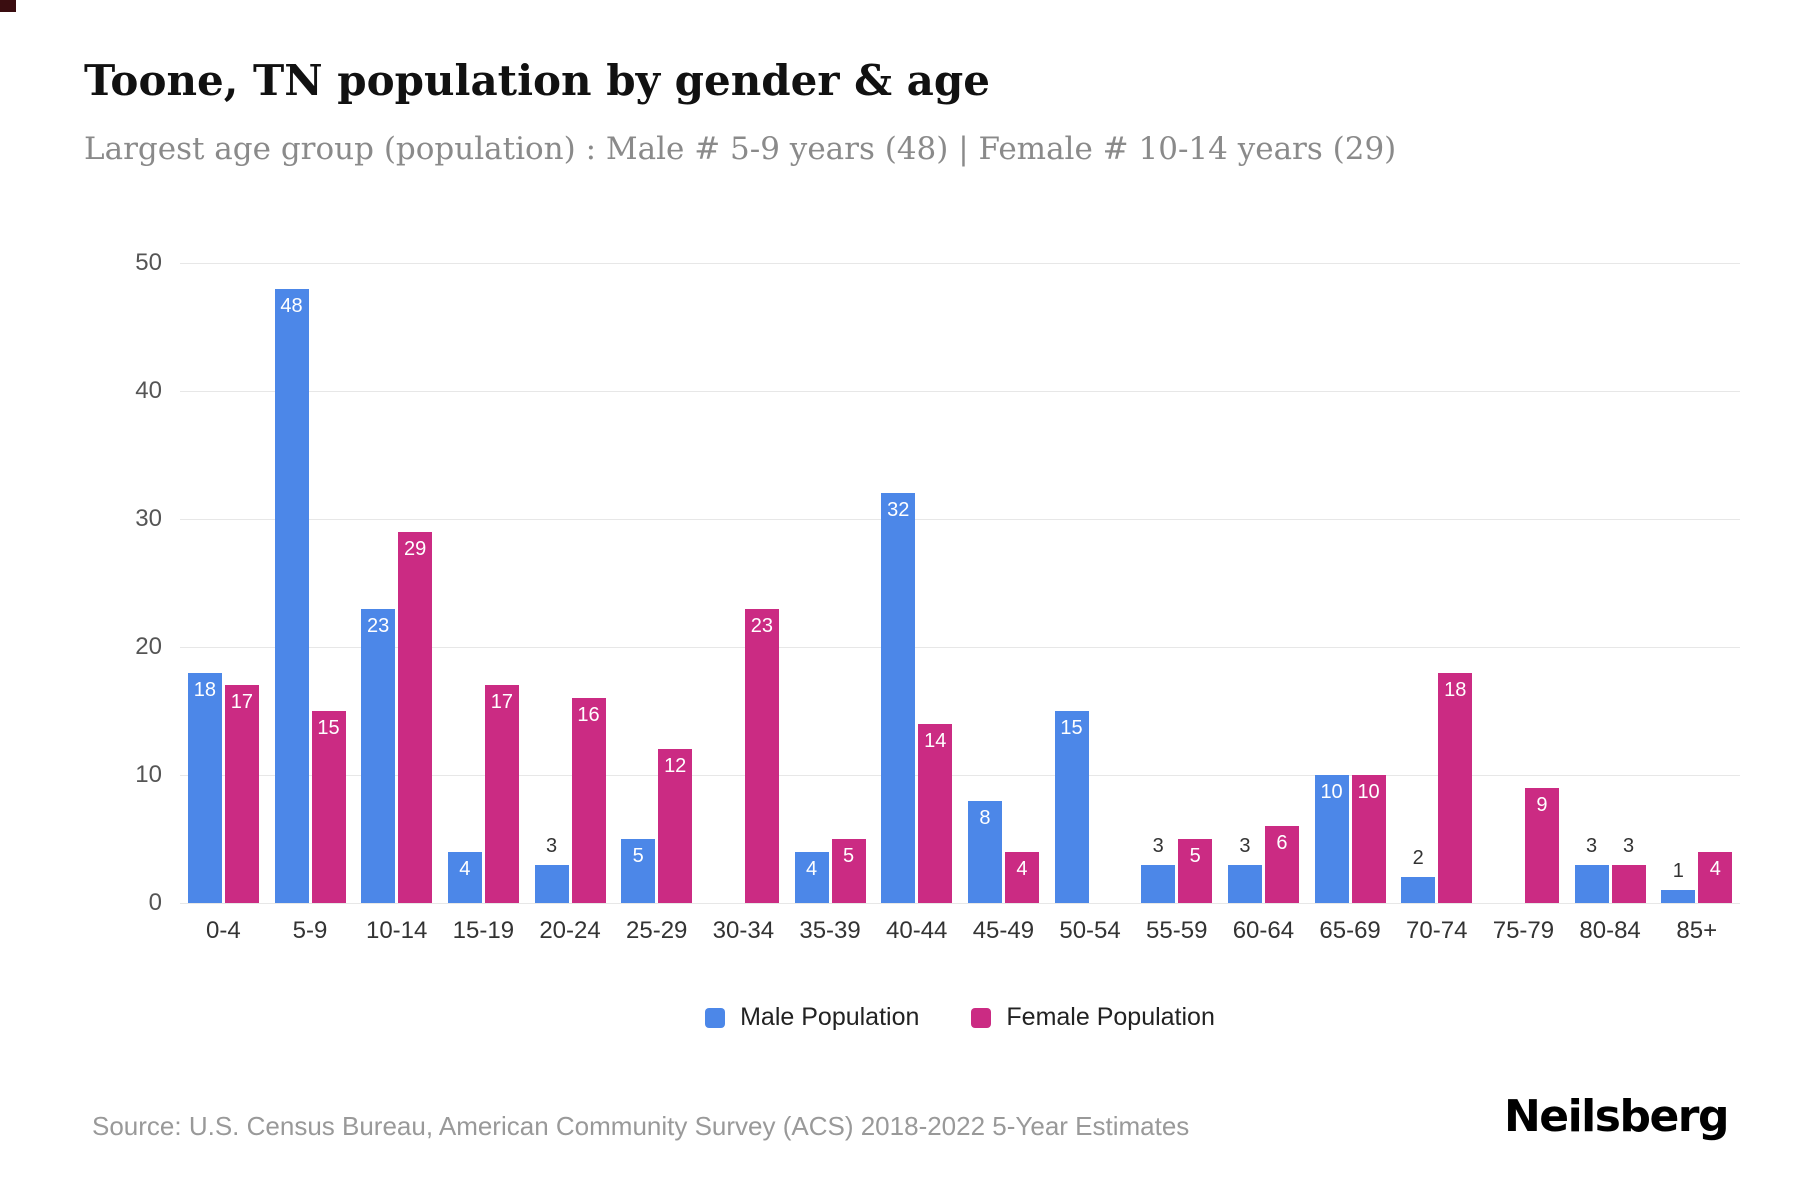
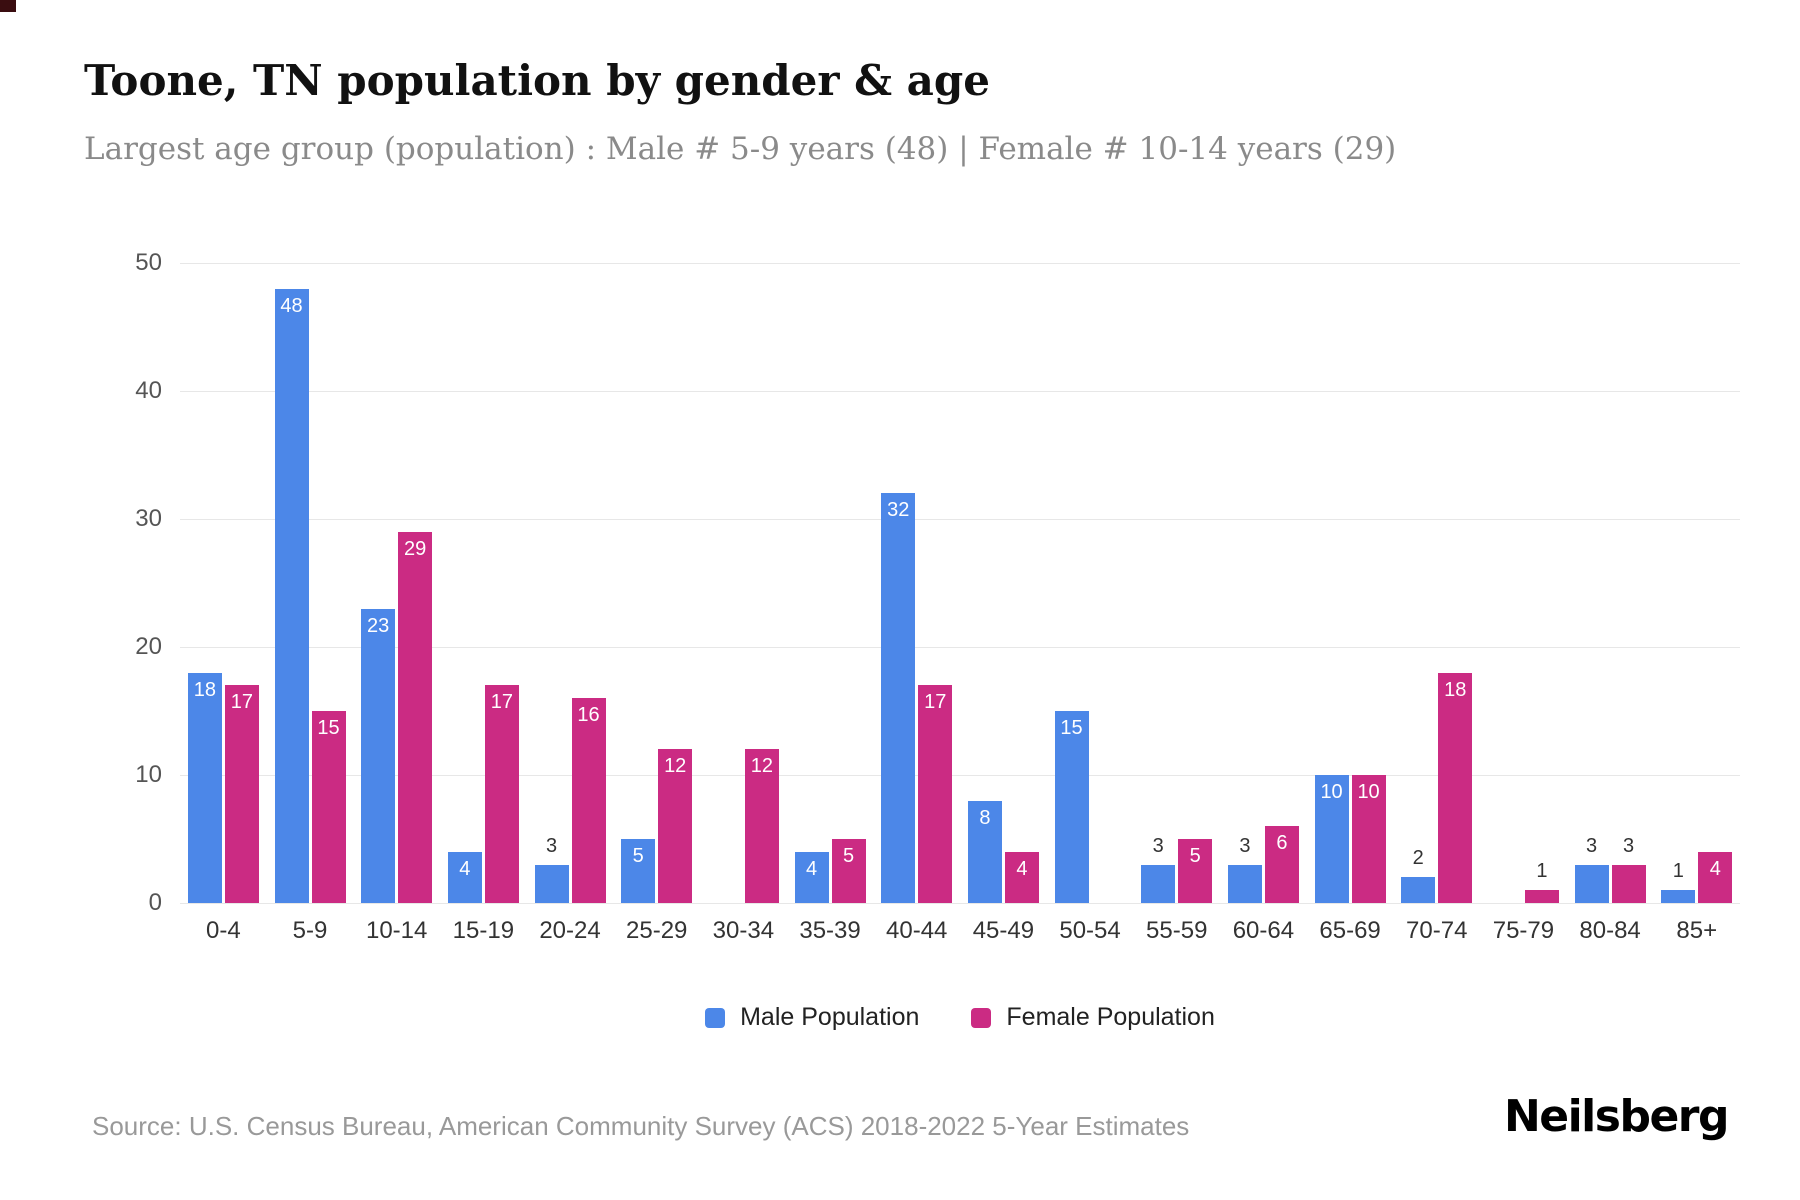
Female Population/30-34: 23 -> 12
Female Population/40-44: 14 -> 17
Female Population/75-79: 9 -> 1
